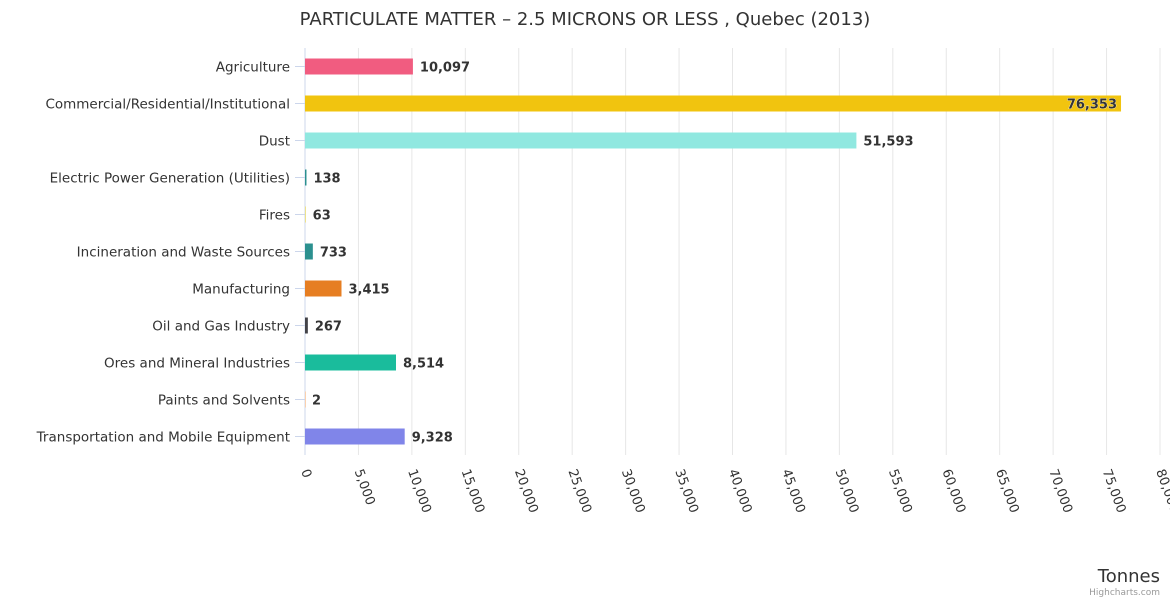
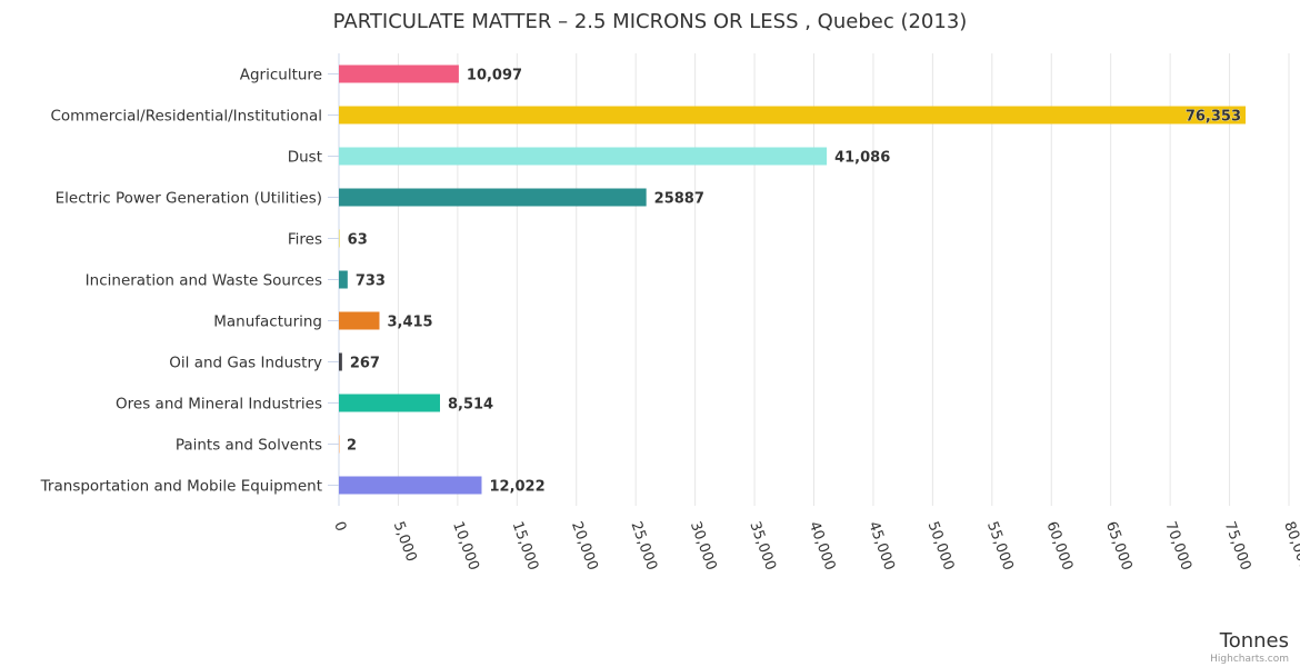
Dust: 51,593 -> 41,086
Electric Power Generation (Utilities): 138 -> 25887
Transportation and Mobile Equipment: 9,328 -> 12,022
